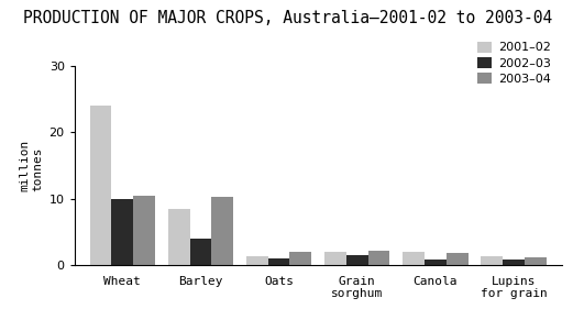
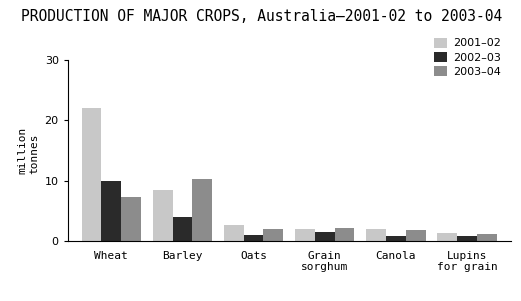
2001–02/Wheat: 24.0 -> 22.0
2003–04/Wheat: 10.5 -> 7.2
2001–02/Oats: 1.3 -> 2.6
